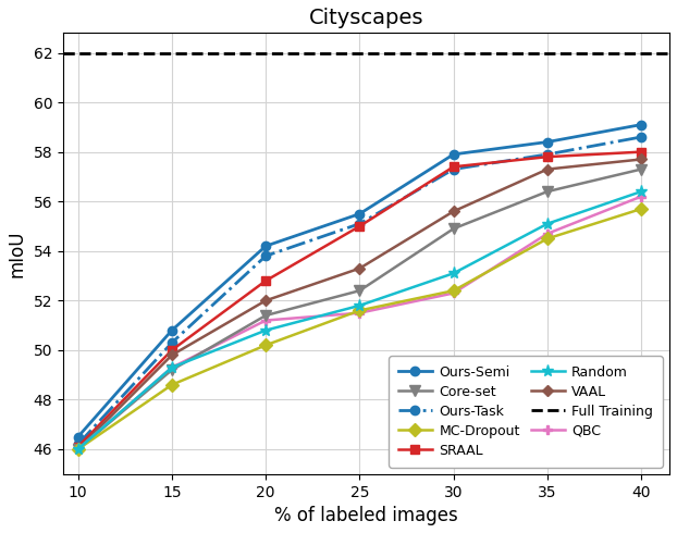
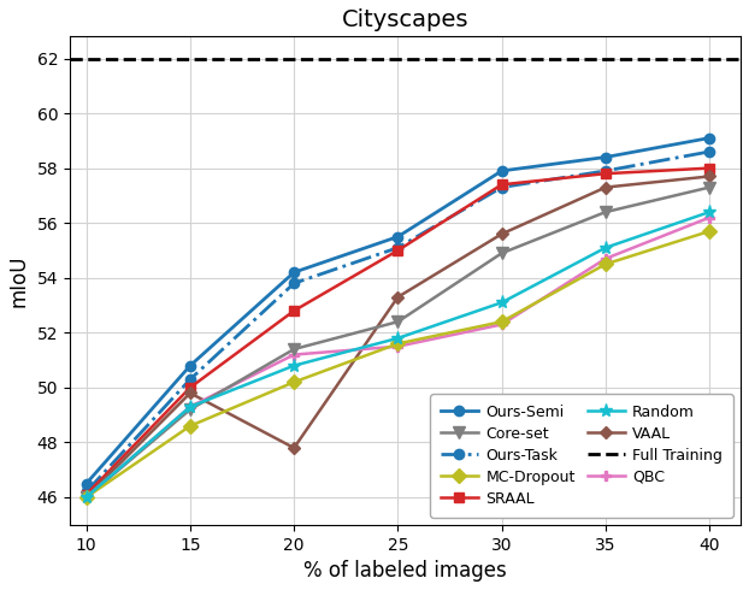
VAAL/20: 52.0 -> 47.8
